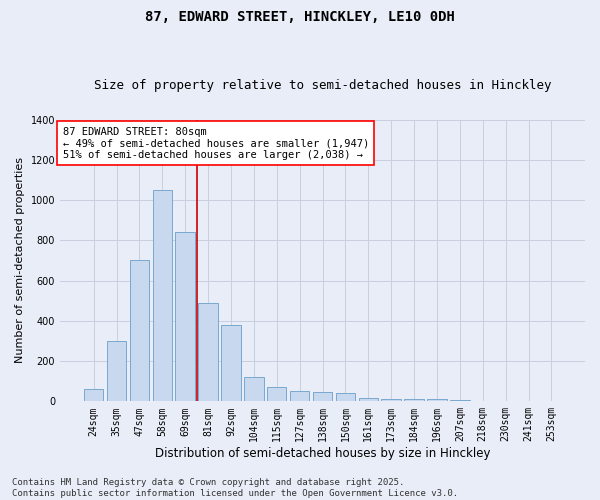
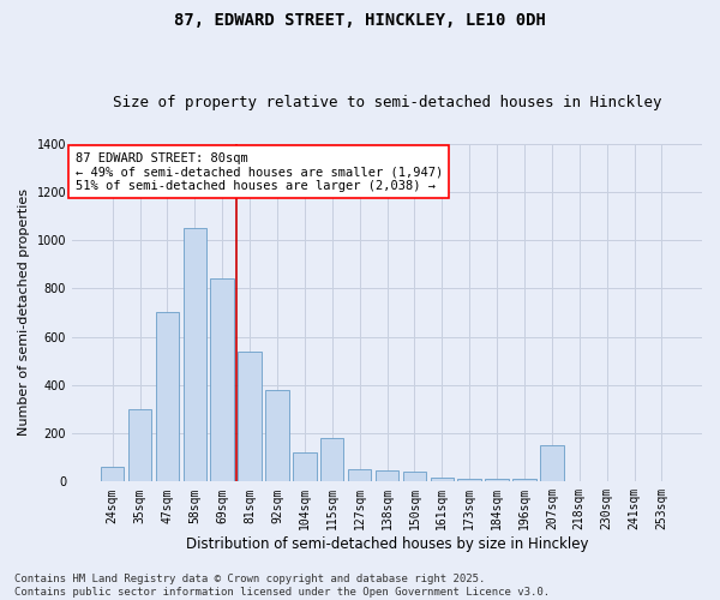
81sqm: 490 -> 540
115sqm: 70 -> 180
207sqm: 8 -> 150
